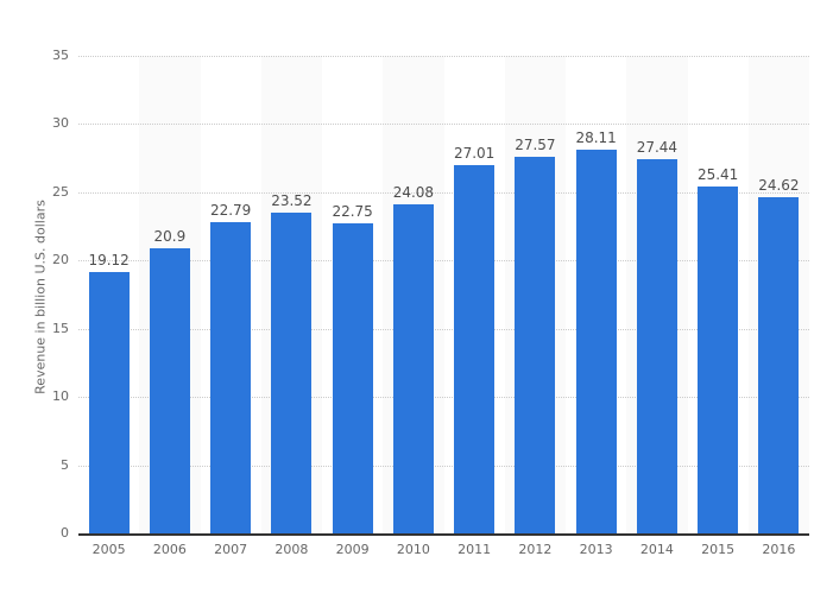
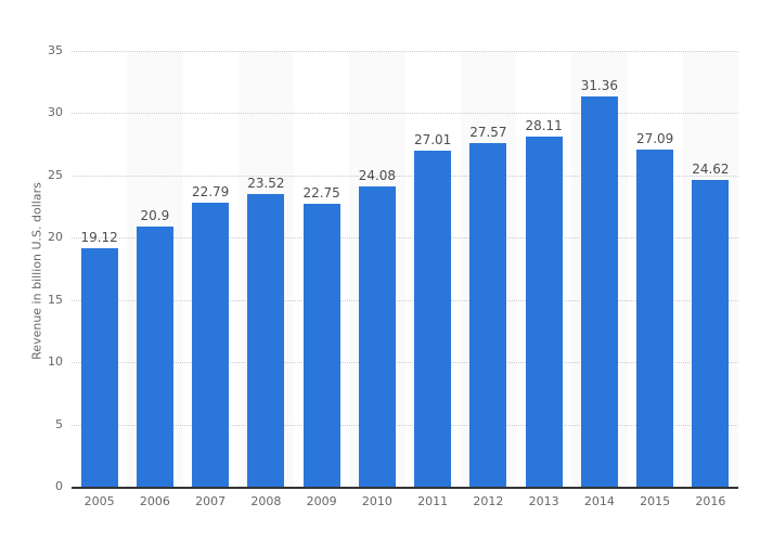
2014: 27.44 -> 31.36
2015: 25.41 -> 27.09
